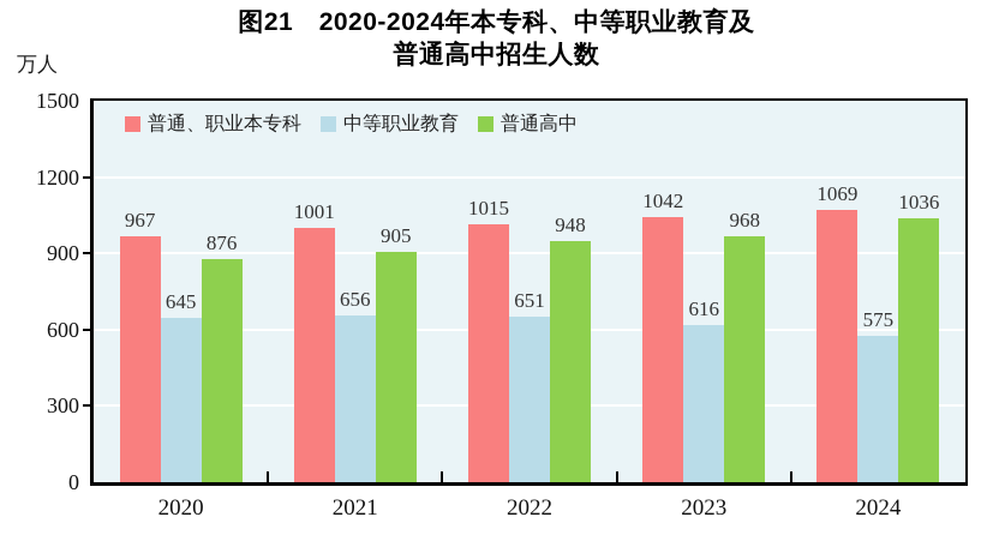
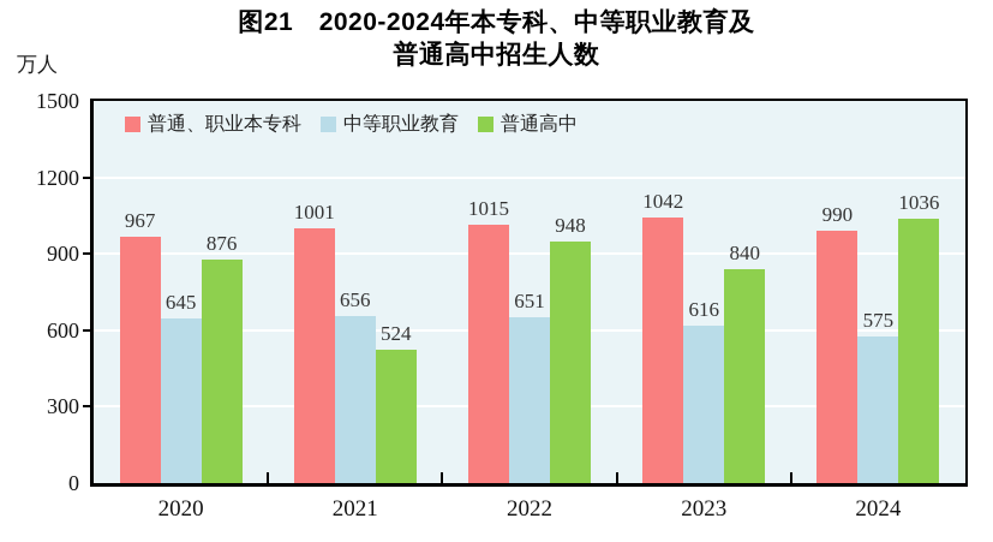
普通高中/2021: 905 -> 524
普通高中/2023: 968 -> 840
普通、职业本专科/2024: 1069 -> 990
